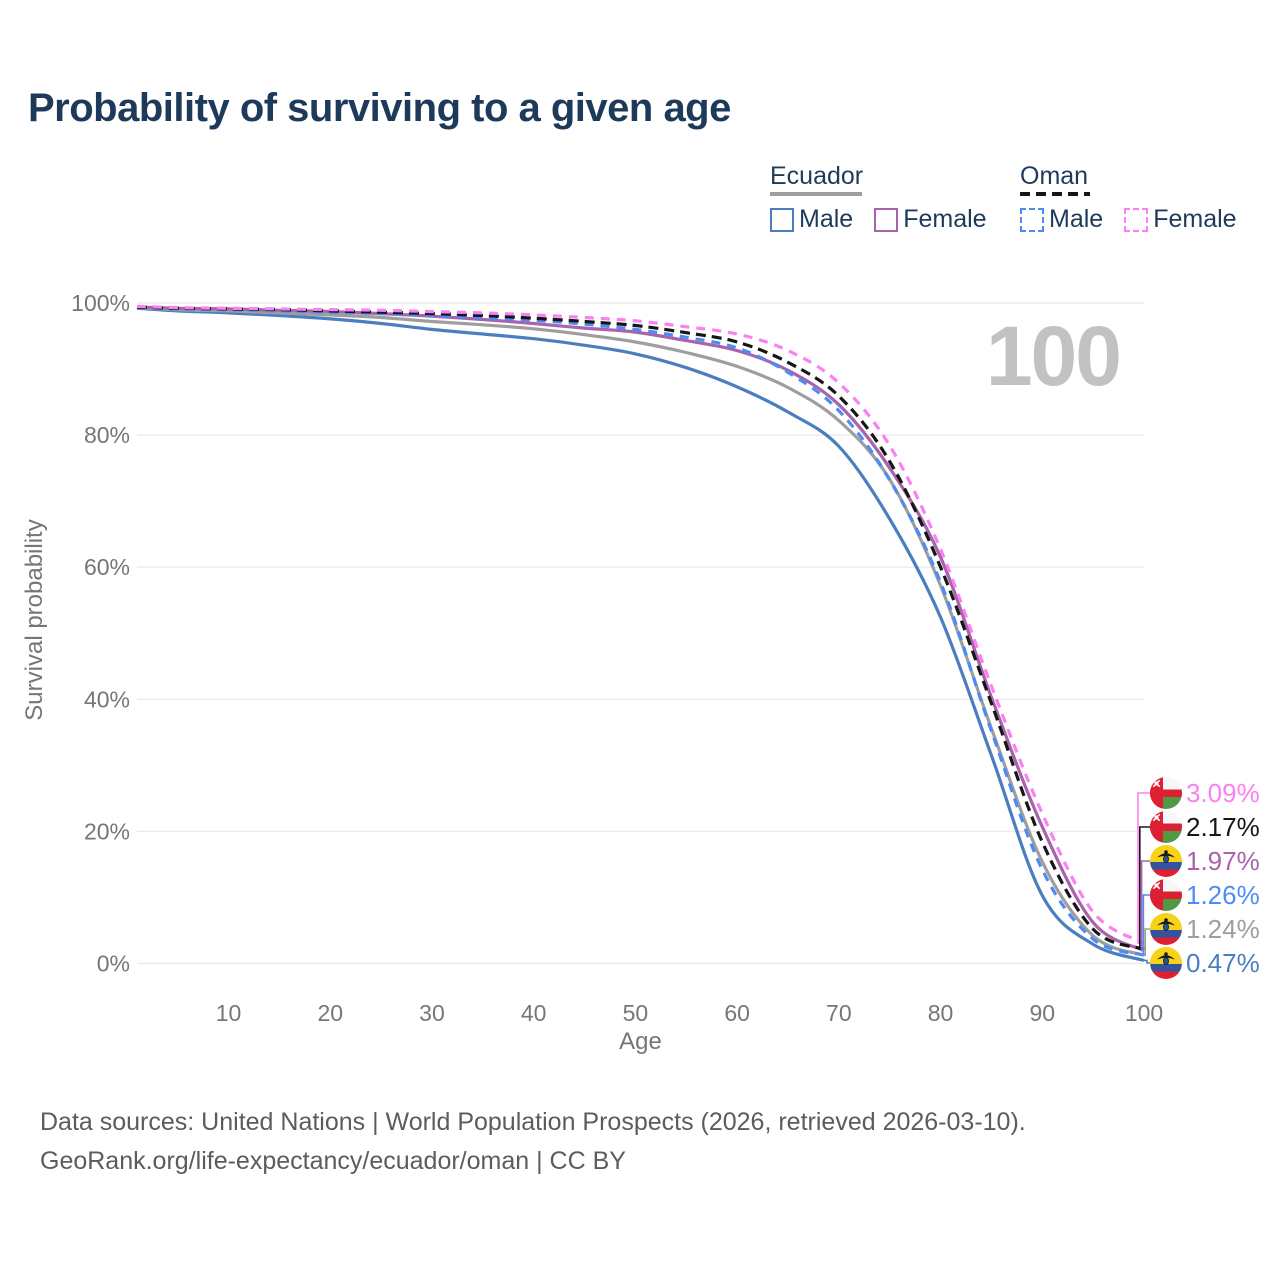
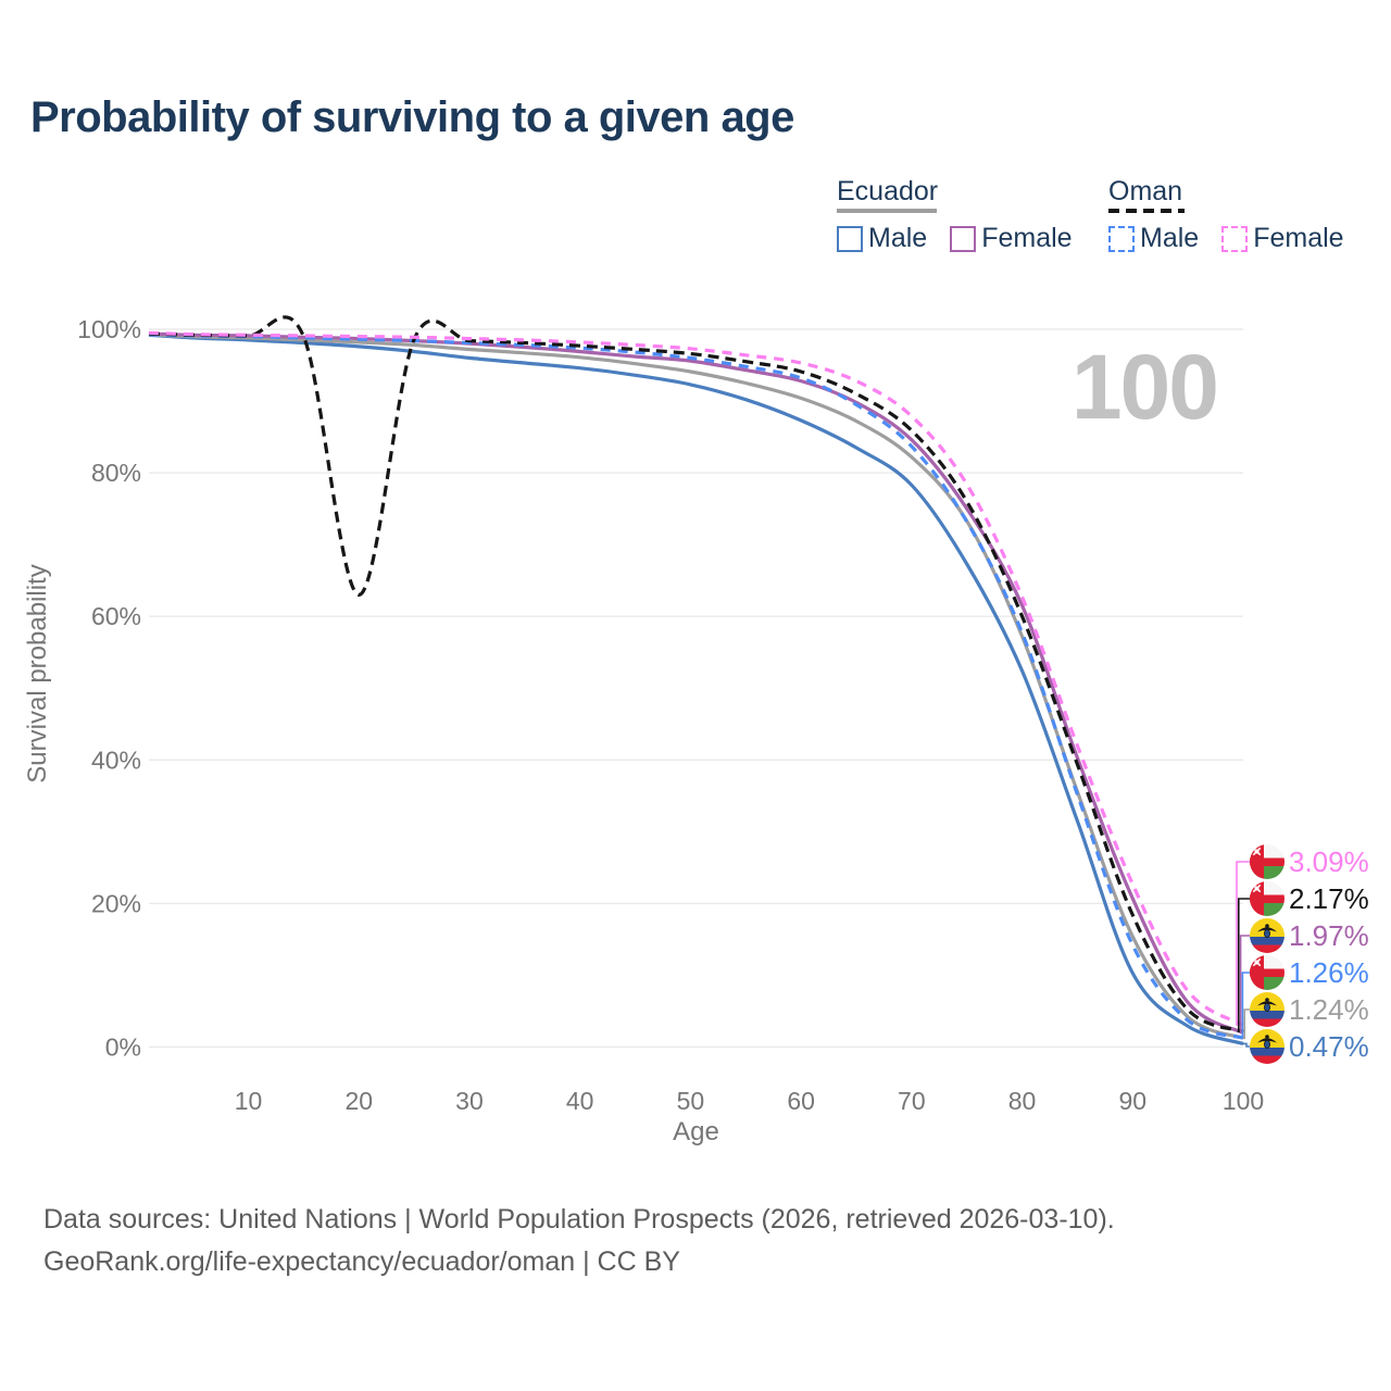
Oman/20: 99% -> 63%
